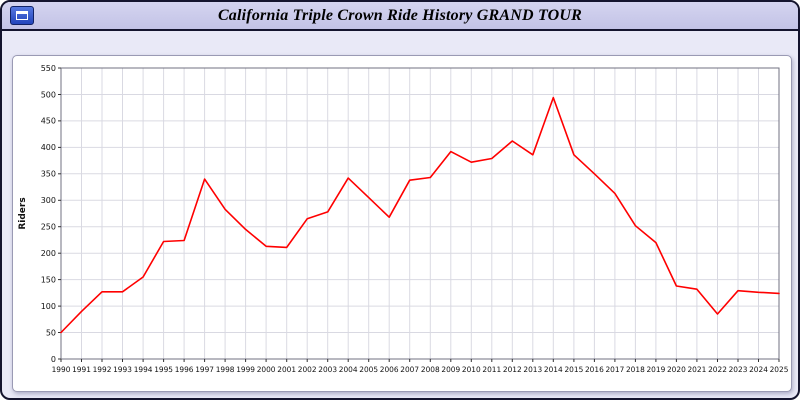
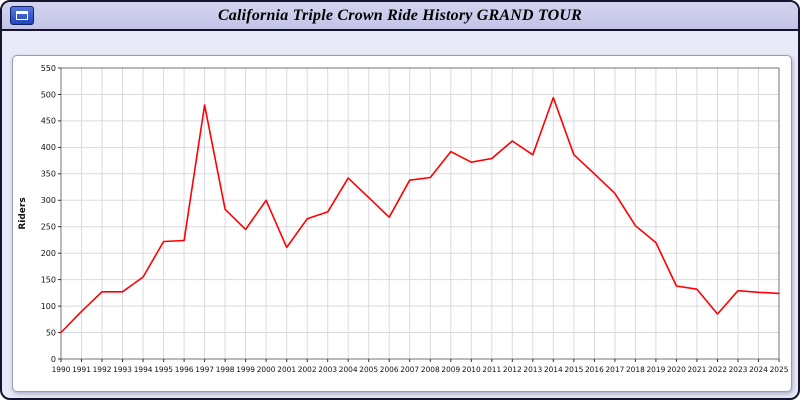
1997: 340 -> 480
2000: 210 -> 300
